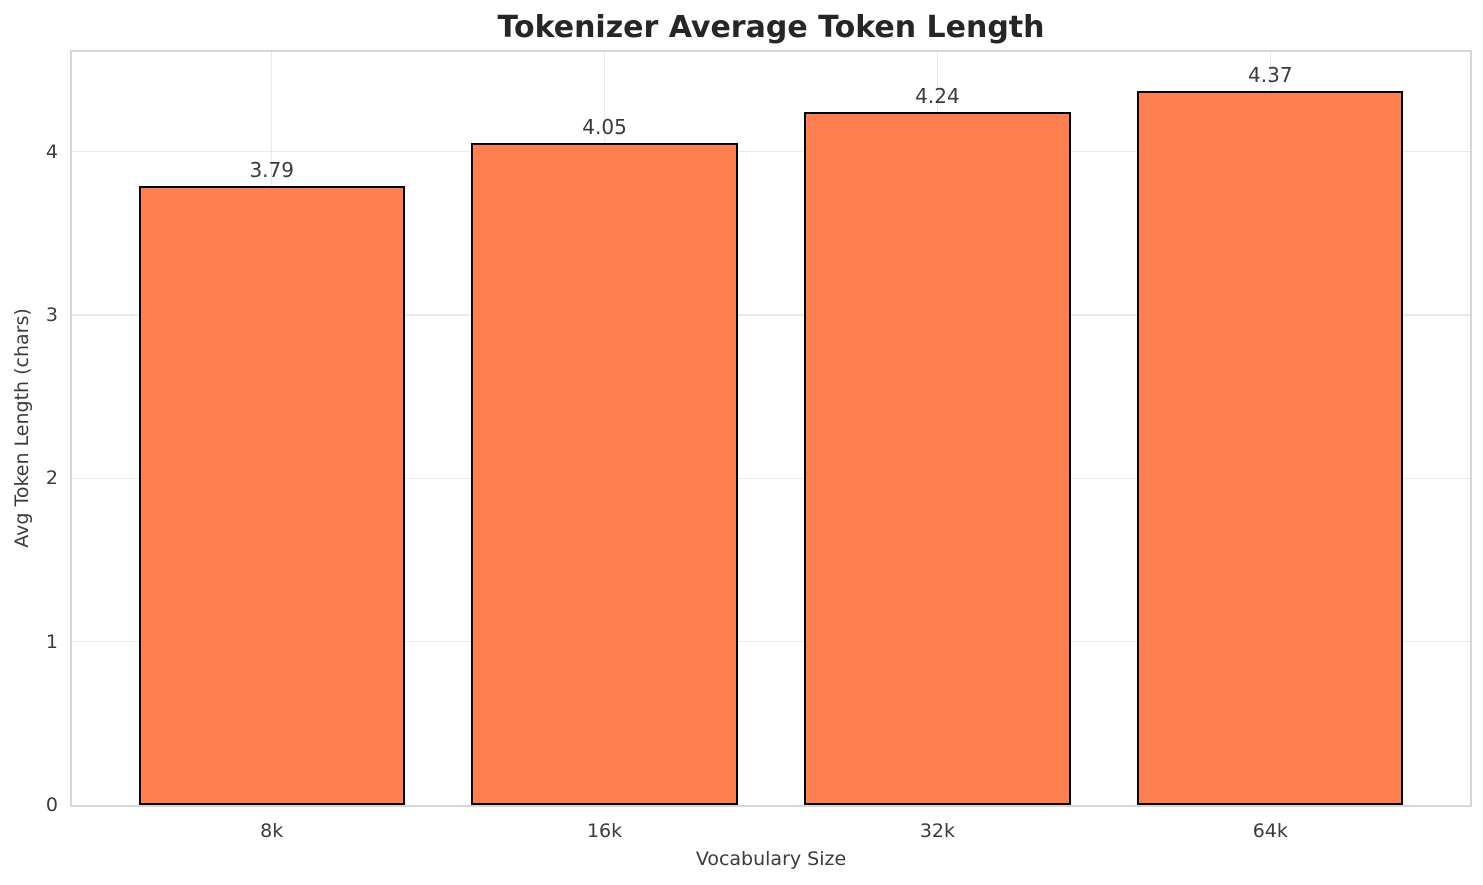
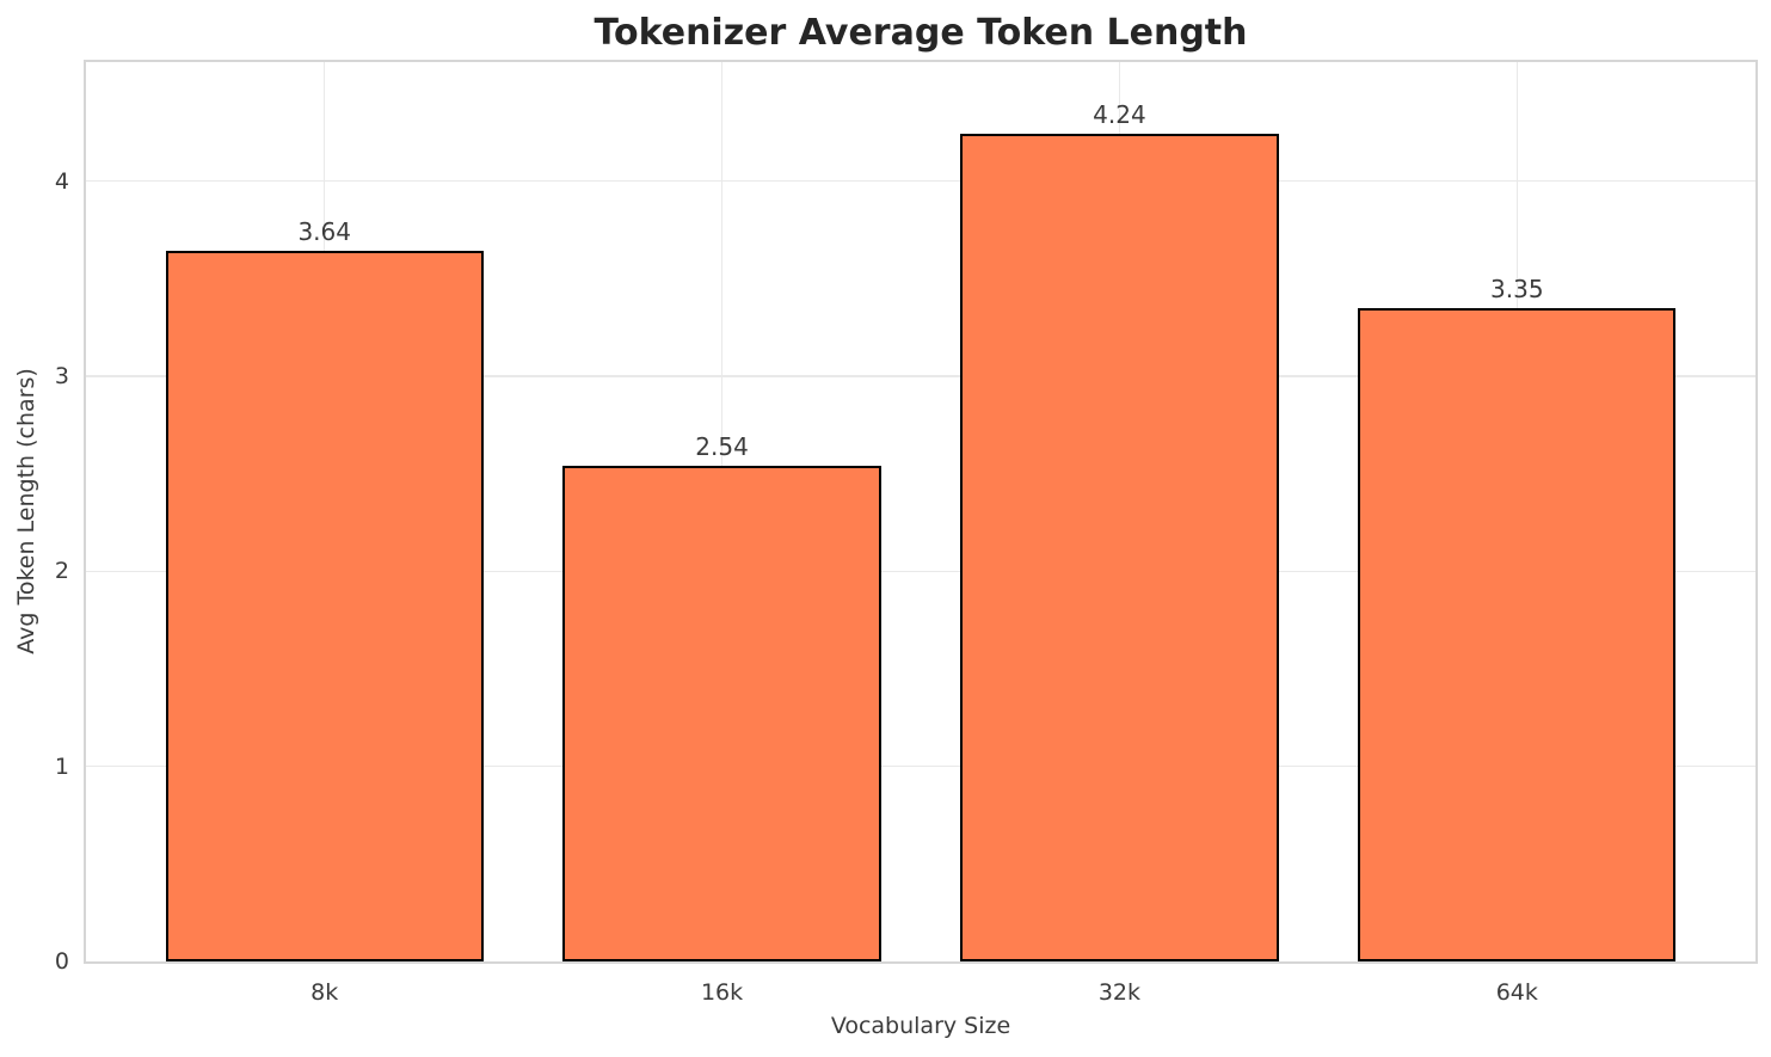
8k: 3.79 -> 3.64
16k: 4.05 -> 2.54
64k: 4.37 -> 3.35
